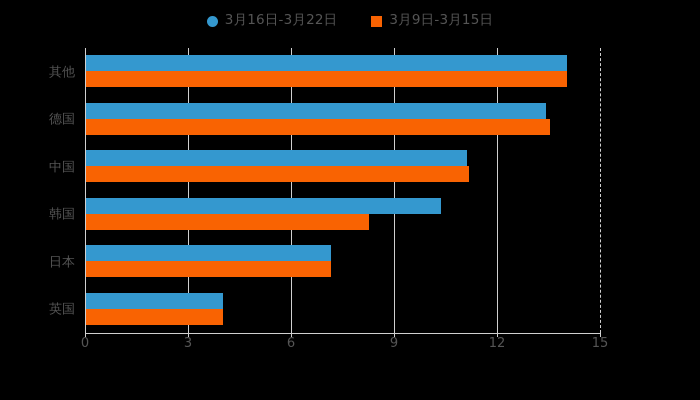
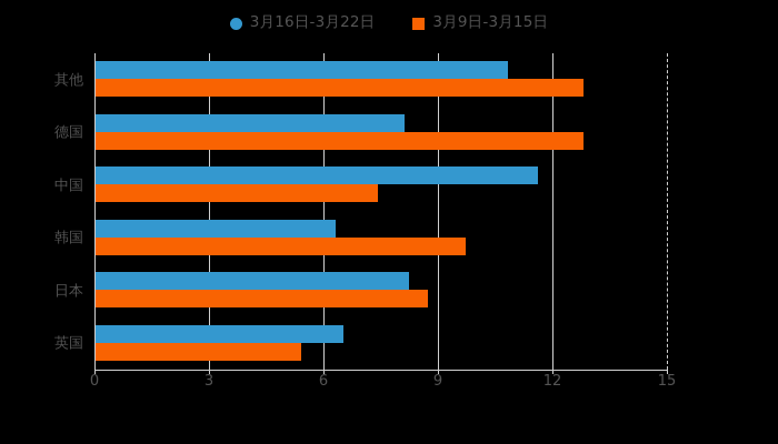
3月16日-3月22日/其他: 14.0 -> 10.8
3月9日-3月15日/其他: 14.0 -> 12.8
3月16日-3月22日/德国: 13.4 -> 8.1
3月9日-3月15日/德国: 13.5 -> 12.8
3月16日-3月22日/中国: 11.1 -> 11.6
3月9日-3月15日/中国: 11.2 -> 7.4
3月16日-3月22日/韩国: 10.3 -> 6.3
3月9日-3月15日/韩国: 8.2 -> 9.7
3月16日-3月22日/日本: 7.2 -> 8.2
3月9日-3月15日/日本: 7.2 -> 8.7
3月16日-3月22日/英国: 4.0 -> 6.5
3月9日-3月15日/英国: 4.0 -> 5.4
